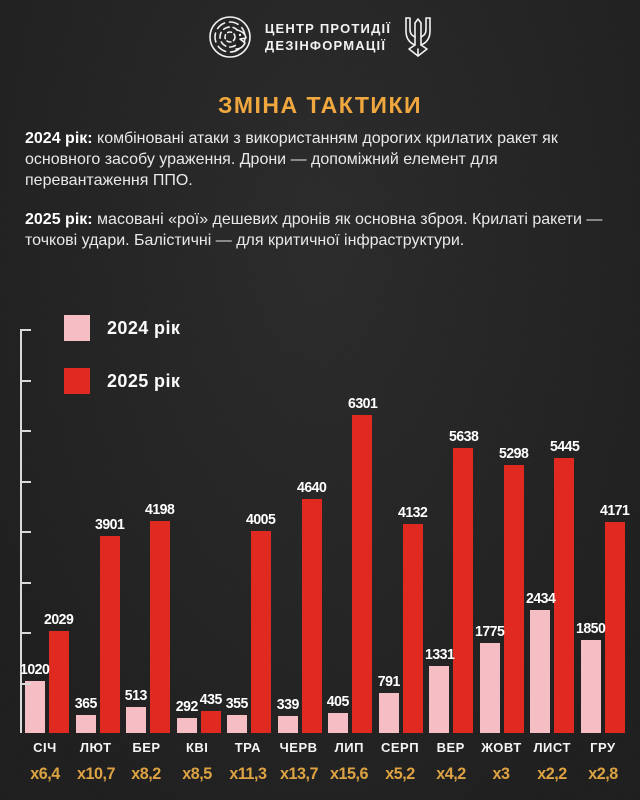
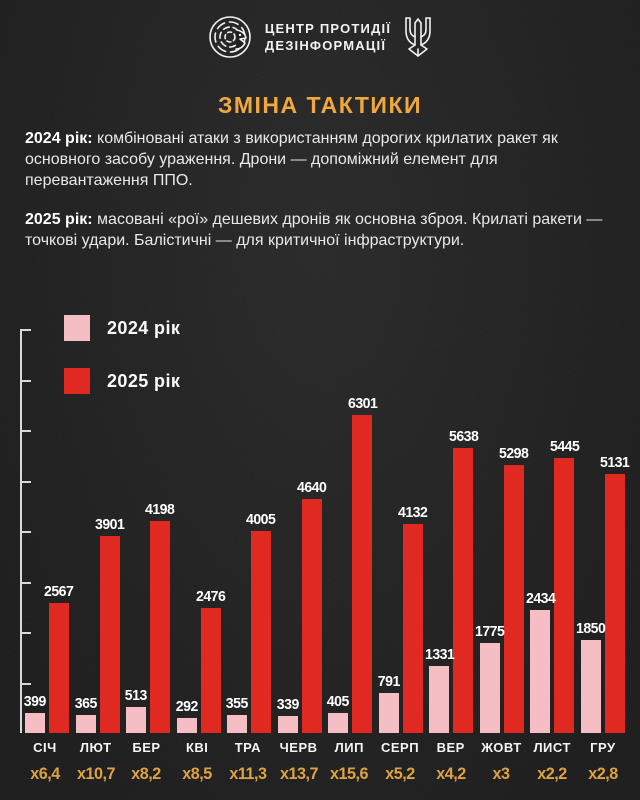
2024 рік/СІЧ: 1020 -> 399
2025 рік/СІЧ: 2029 -> 2567
2025 рік/КВІ: 435 -> 2476
2025 рік/ГРУ: 4171 -> 5131
